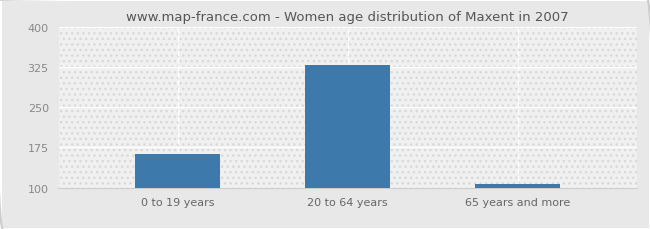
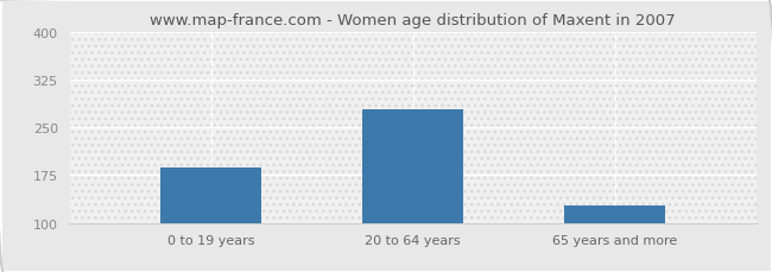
0 to 19 years: 163 -> 186
20 to 64 years: 328 -> 278
65 years and more: 107 -> 128
